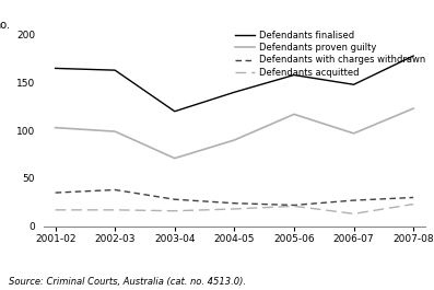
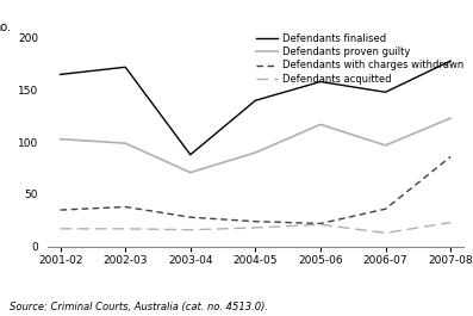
Defendants finalised/2002-03: 163 -> 172
Defendants finalised/2003-04: 120 -> 88
Defendants with charges withdrawn/2006-07: 27 -> 36
Defendants with charges withdrawn/2007-08: 30 -> 86
